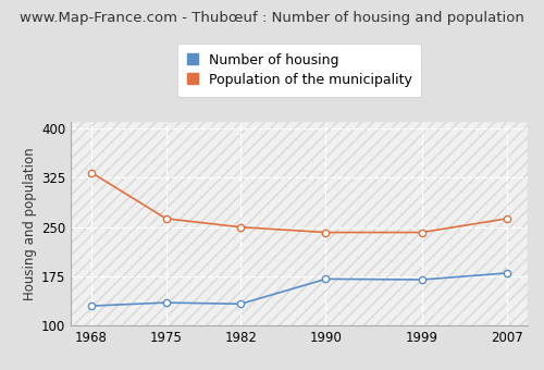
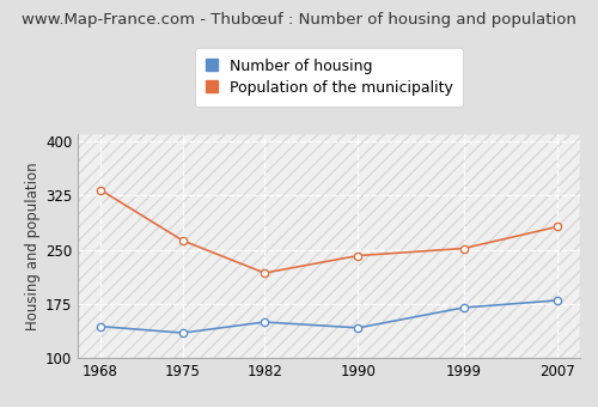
Number of housing/1968: 130 -> 144
Number of housing/1982: 133 -> 150
Population of the municipality/1982: 250 -> 218
Number of housing/1990: 171 -> 142
Population of the municipality/1999: 242 -> 252
Population of the municipality/2007: 263 -> 282
